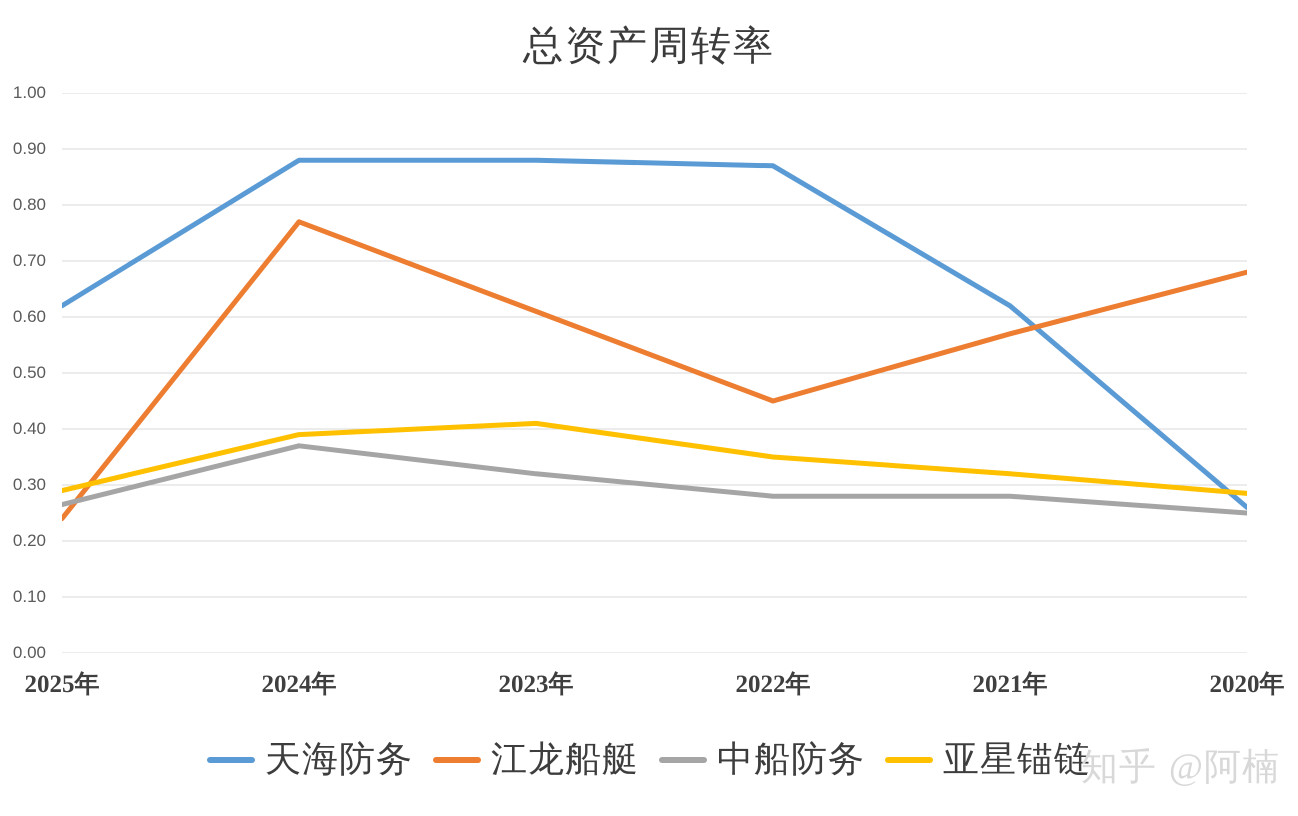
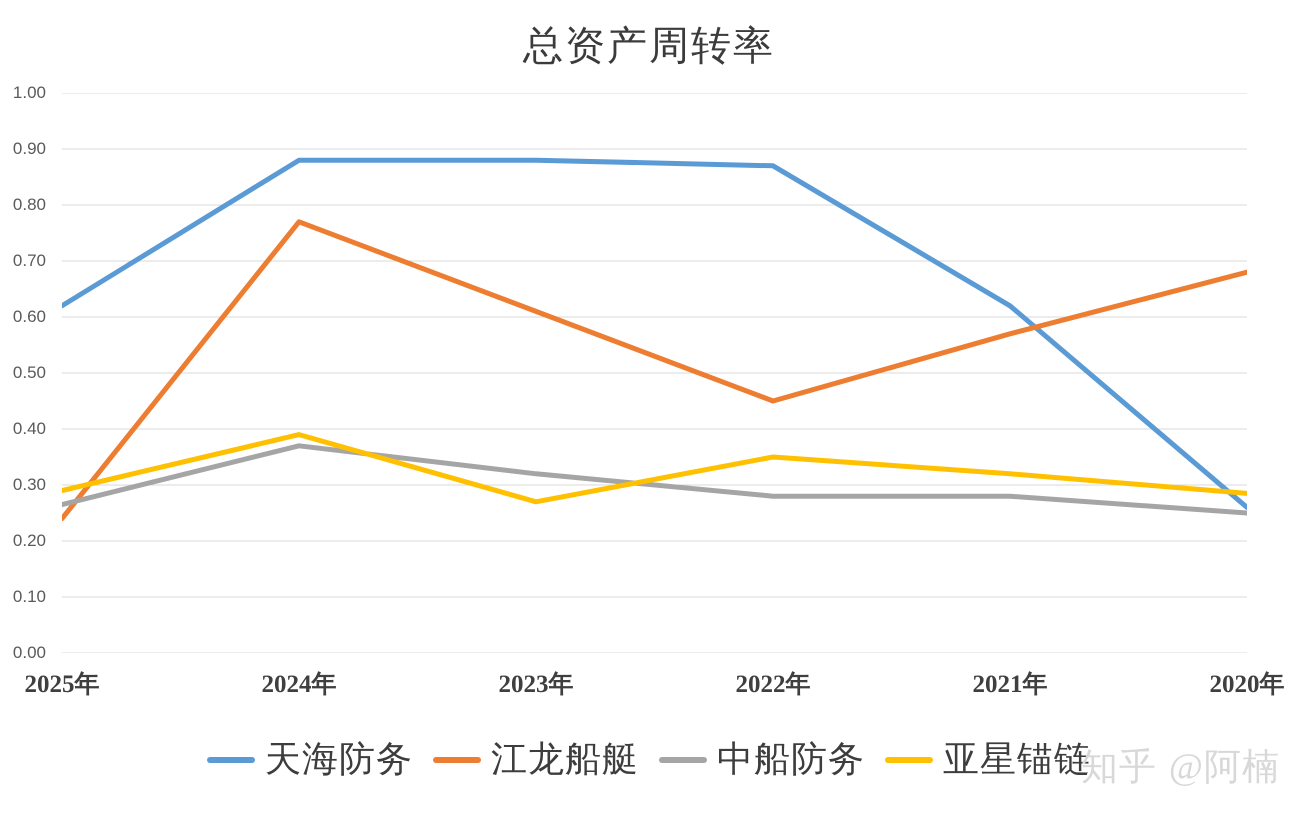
亚星锚链/2023年: 0.41 -> 0.27
